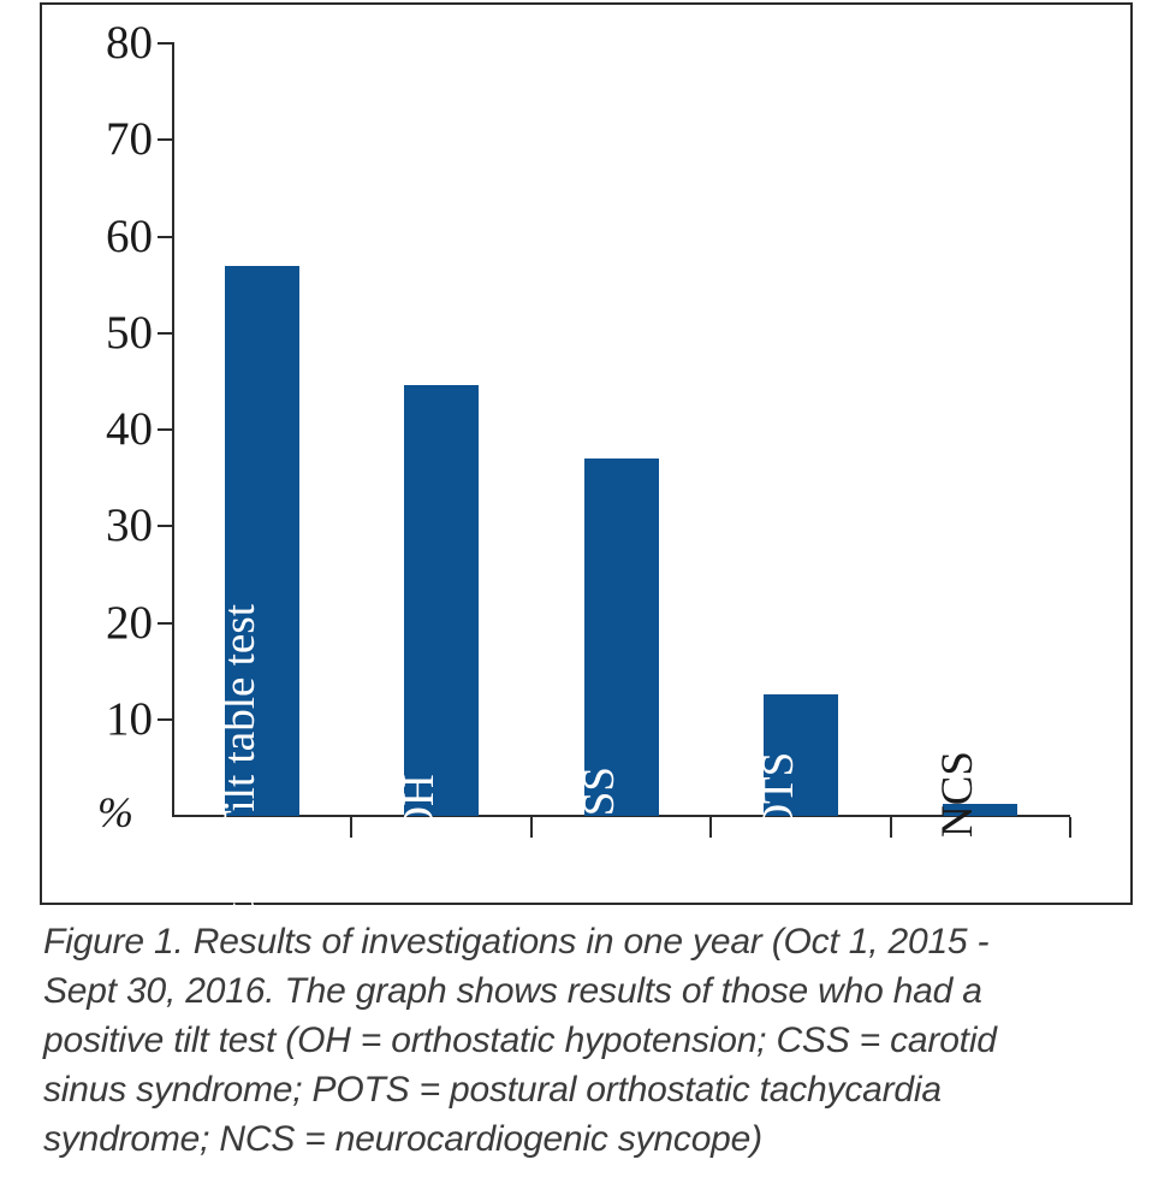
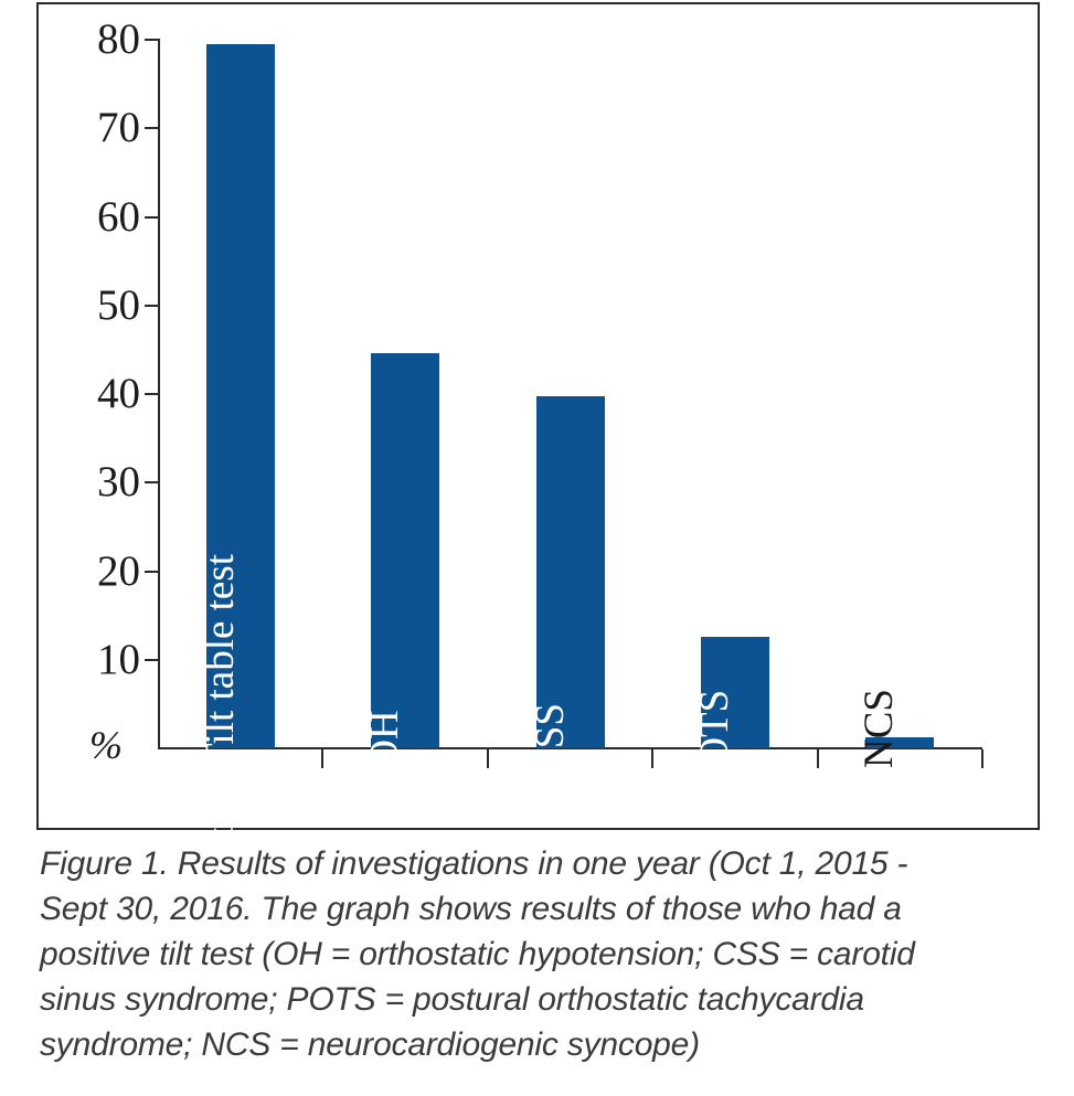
Negative Tilt table test: 57 -> 80
CSS: 37 -> 40
